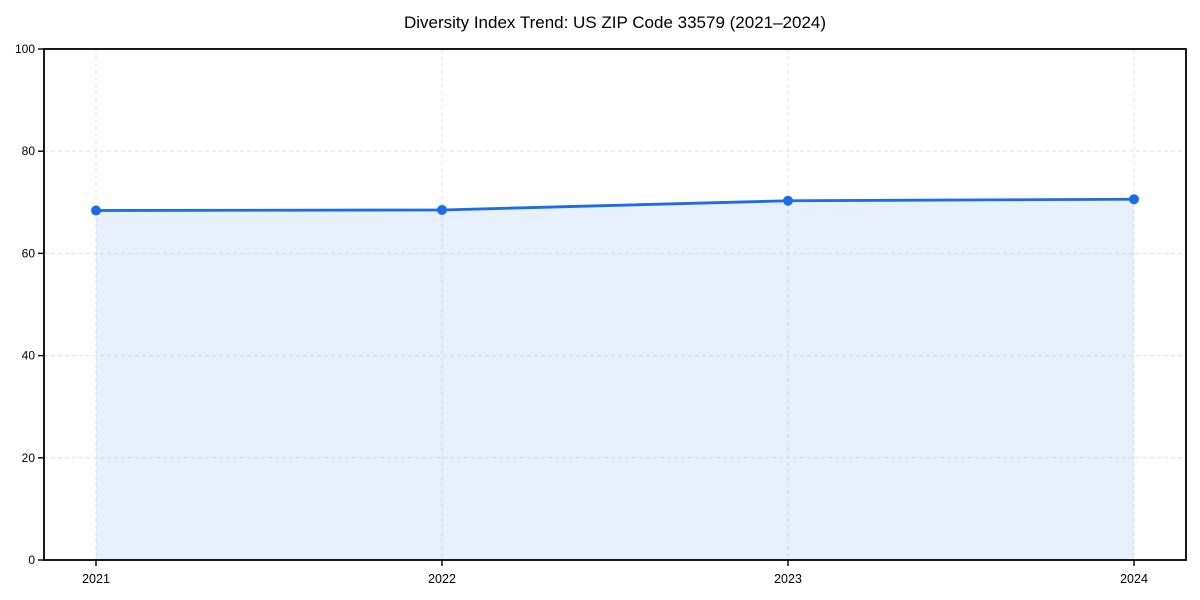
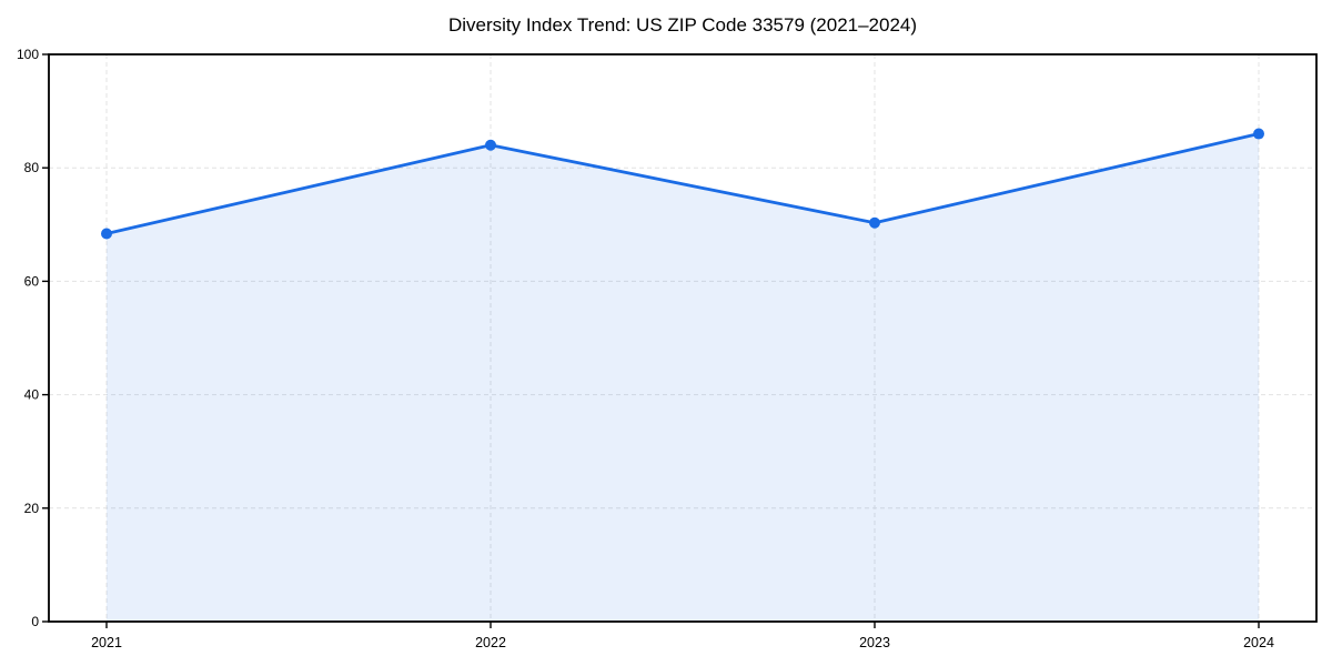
2022: 68 -> 84
2024: 71 -> 86
